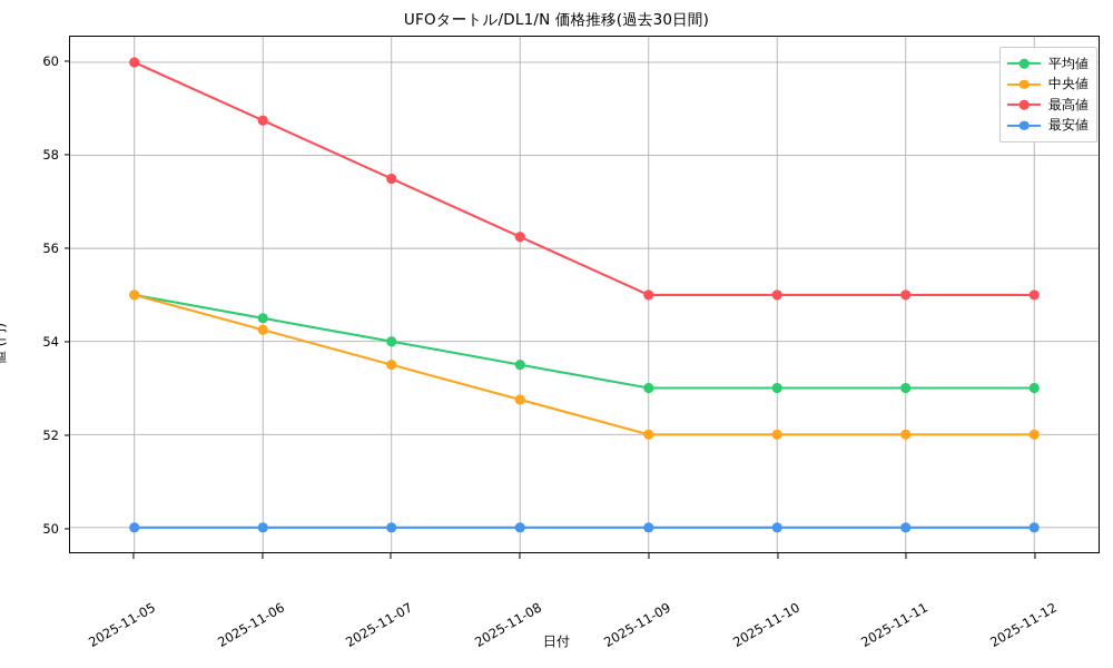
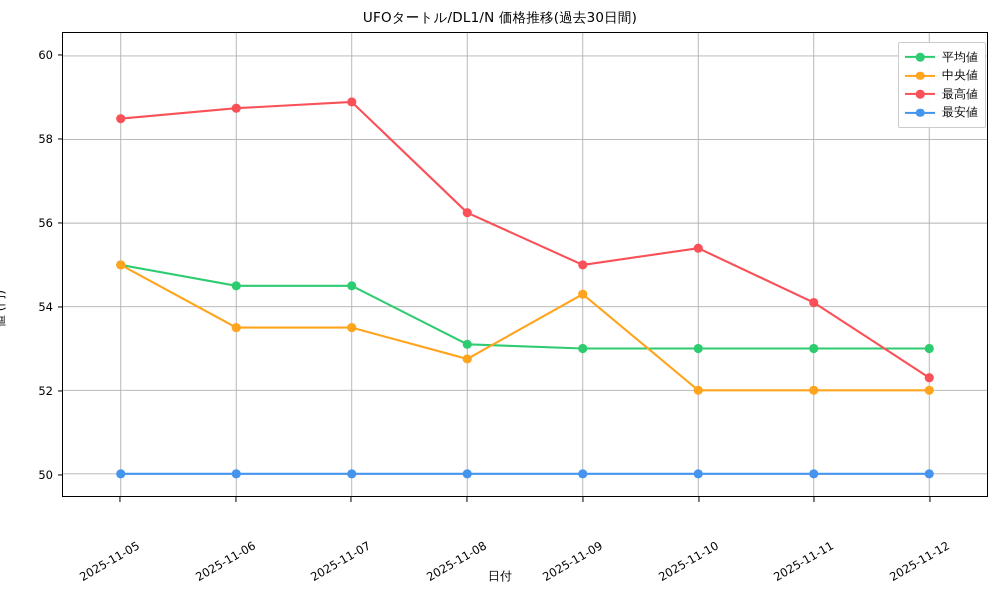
最高値/2025-11-05: 60.0 -> 58.5
中央値/2025-11-06: 54.2 -> 53.5
平均値/2025-11-07: 54.0 -> 54.5
最高値/2025-11-07: 57.5 -> 58.9
平均値/2025-11-08: 53.5 -> 53.1
中央値/2025-11-09: 52.0 -> 54.3
最高値/2025-11-10: 55.0 -> 55.4
最高値/2025-11-11: 55.0 -> 54.1
最高値/2025-11-12: 55.0 -> 52.3
